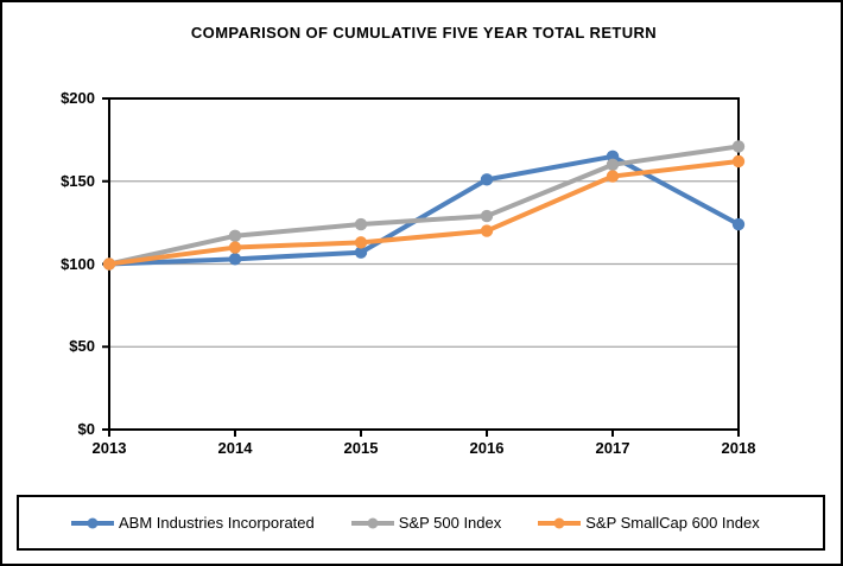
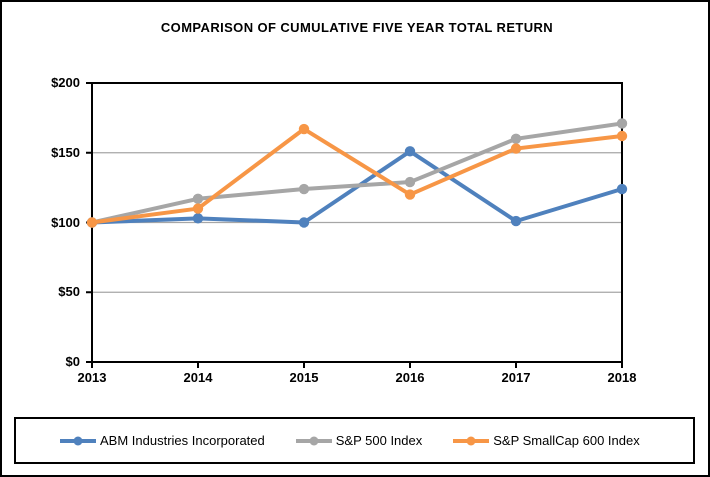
ABM Industries Incorporated/2015: $107 -> $100
S&P SmallCap 600 Index/2015: $113 -> $167
ABM Industries Incorporated/2017: $165 -> $101
